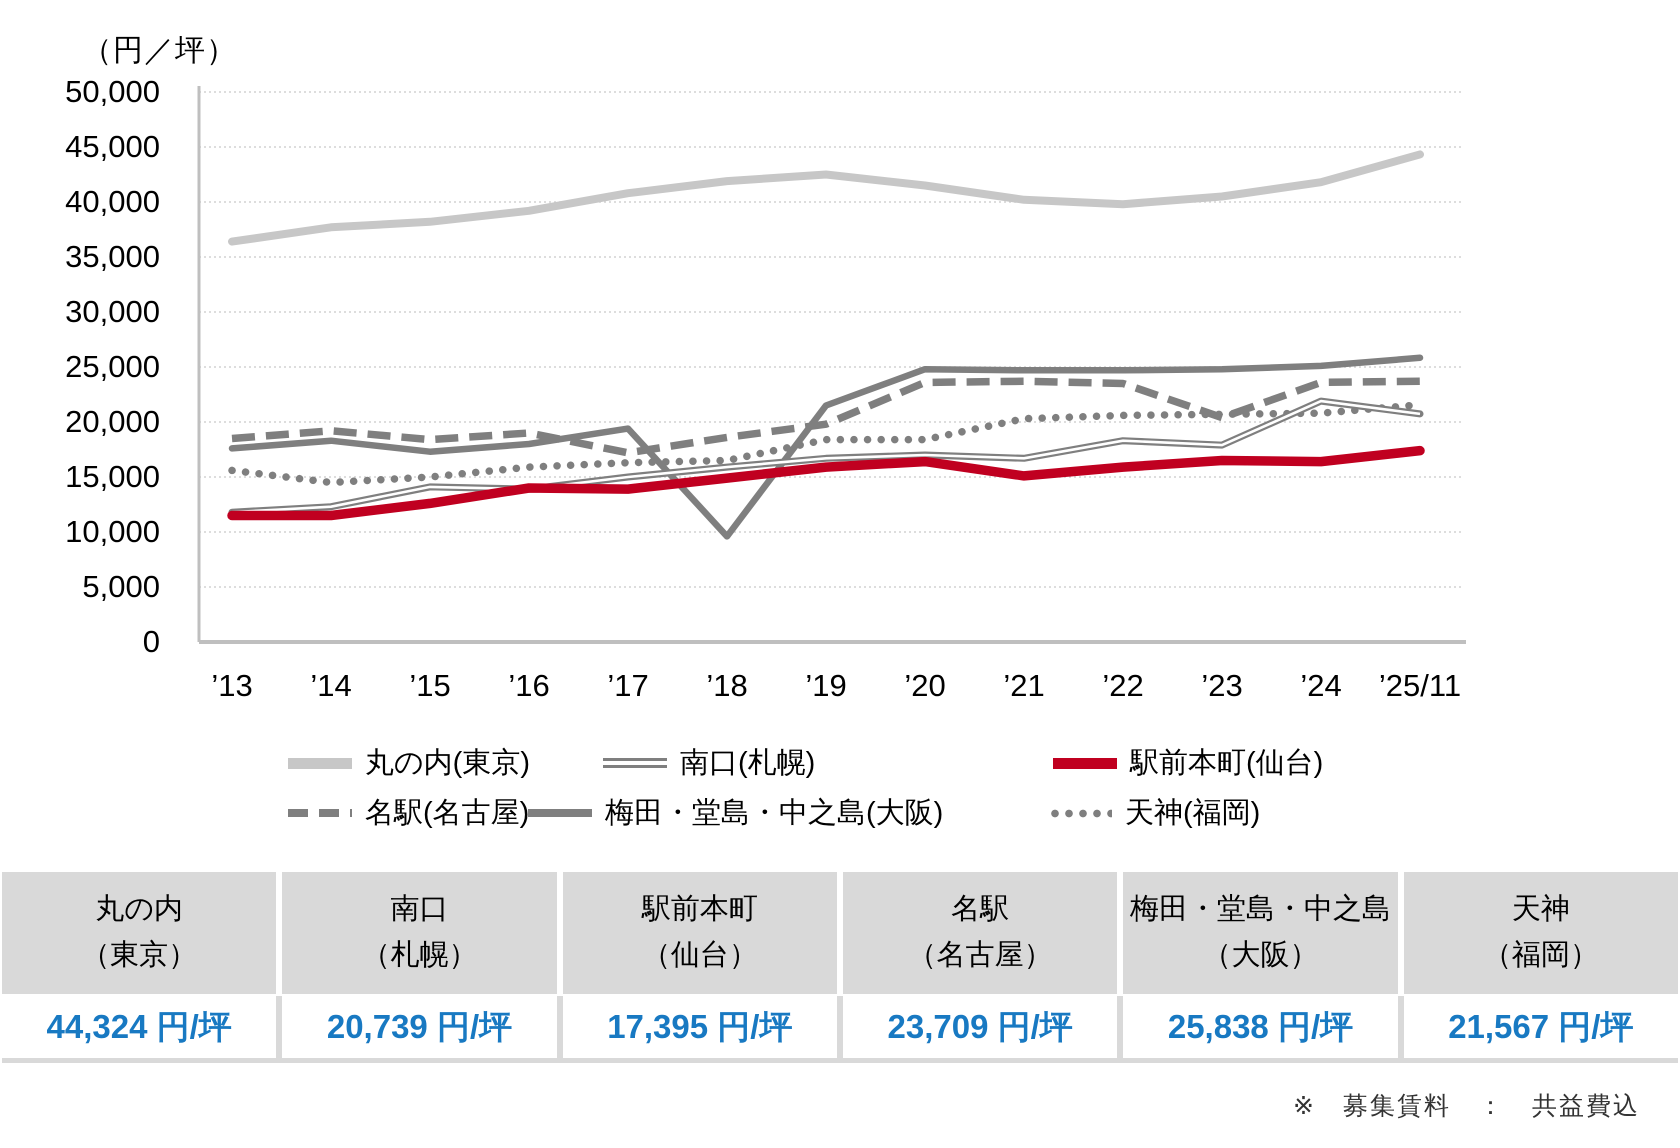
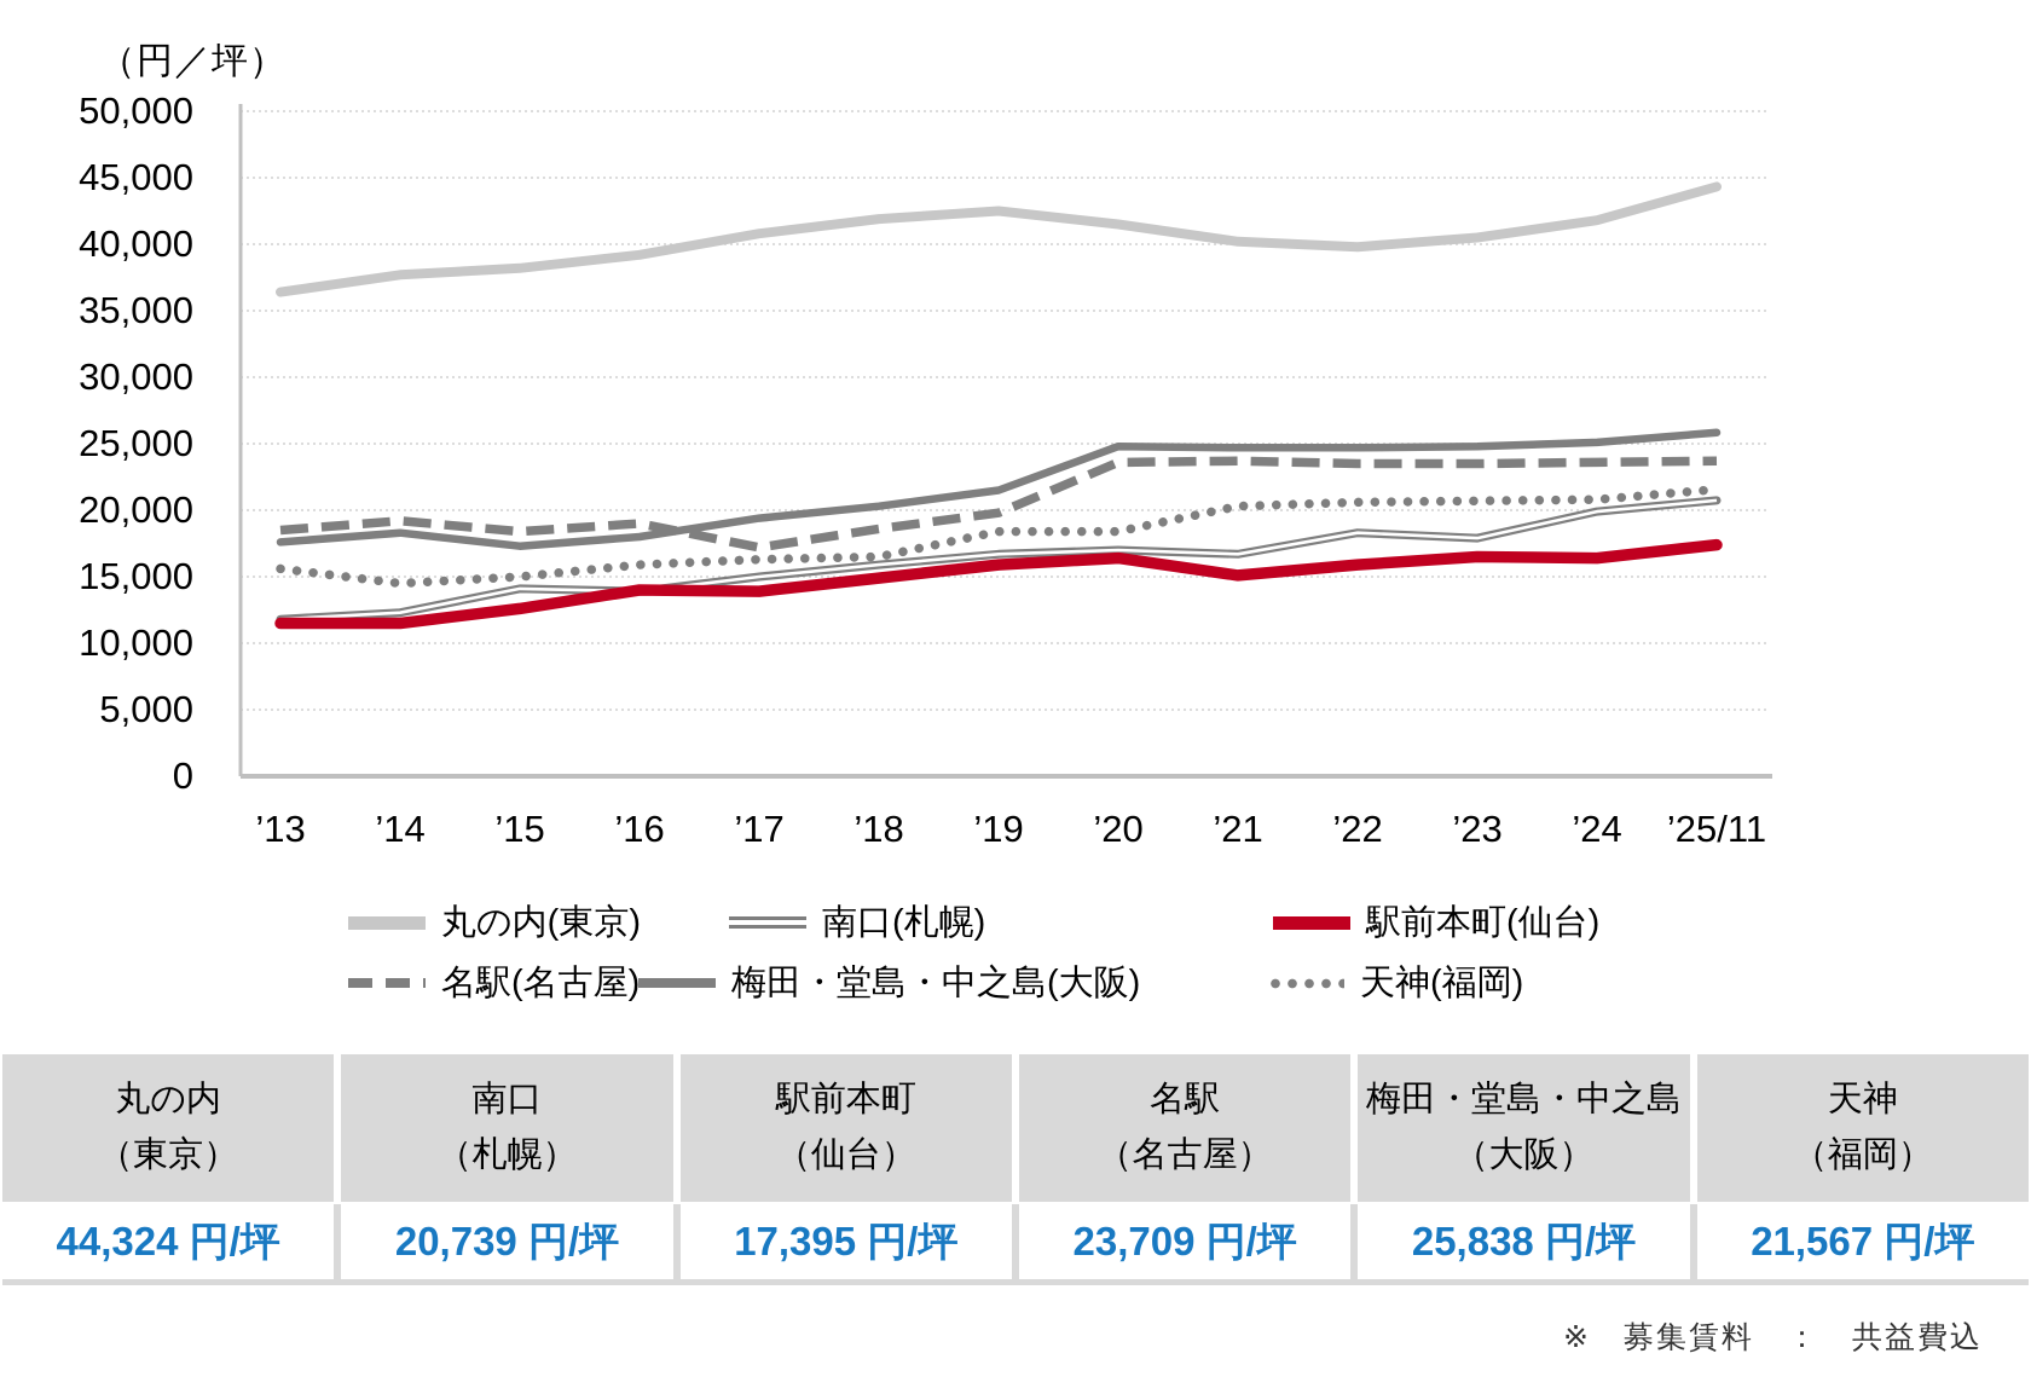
梅田・堂島・中之島(大阪)/’18: 9600 -> 20300
名駅(名古屋)/’23: 20400 -> 23500
南口(札幌)/’24: 21900 -> 19900
